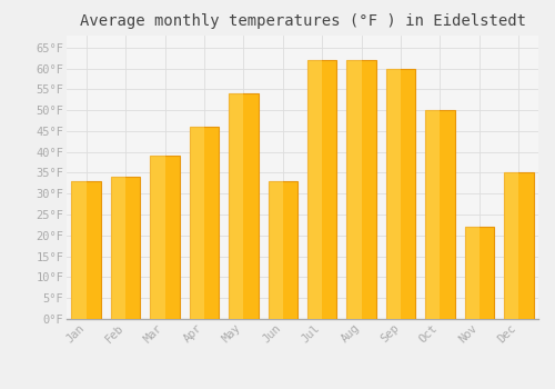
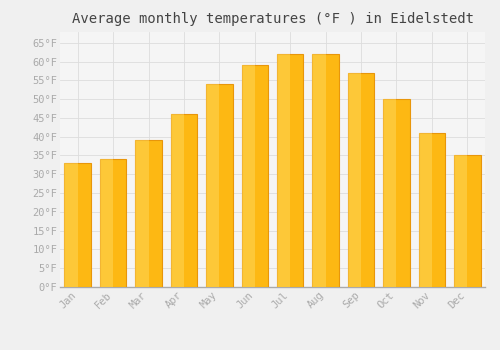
Jun: 33°F -> 59°F
Sep: 60°F -> 57°F
Nov: 22°F -> 41°F
